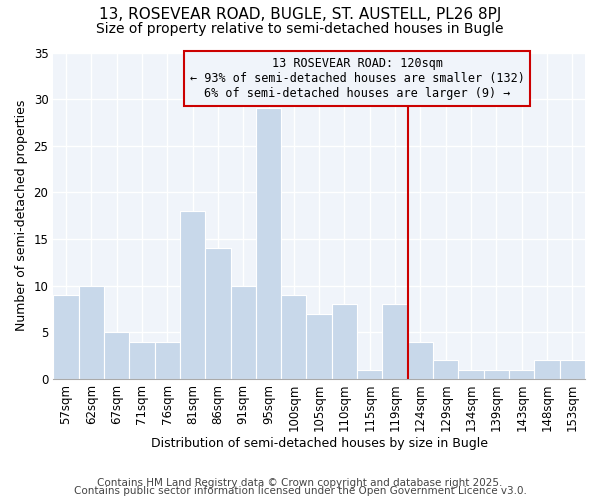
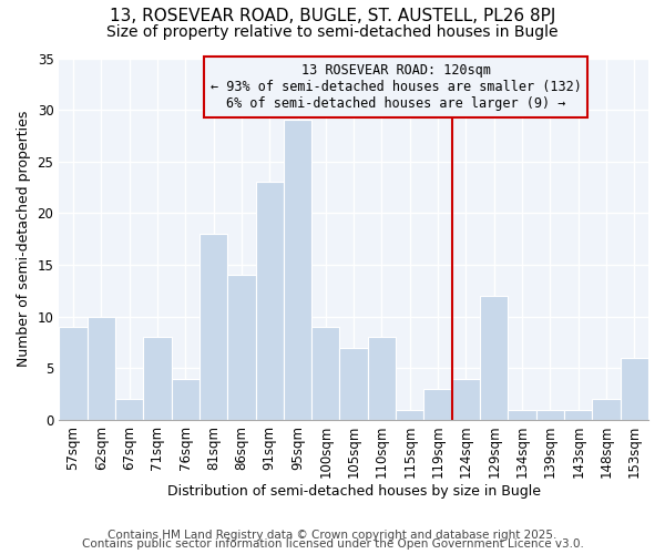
67sqm: 5 -> 2
71sqm: 4 -> 8
91sqm: 10 -> 23
119sqm: 8 -> 3
129sqm: 2 -> 12
153sqm: 2 -> 6
